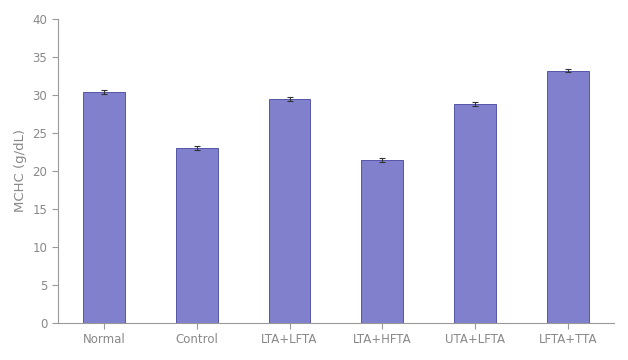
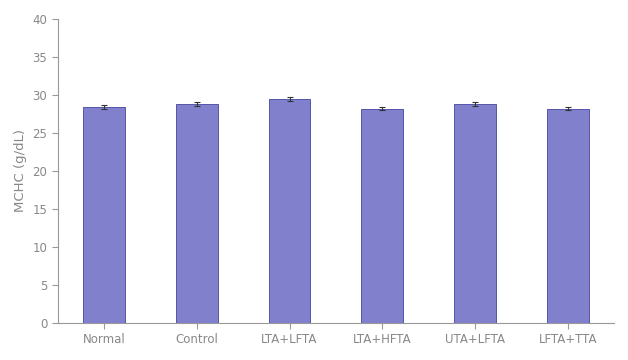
Normal: 30.4 -> 28.4
Control: 23.0 -> 28.8
LTA+HFTA: 21.4 -> 28.2
LFTA+TTA: 33.2 -> 28.2
